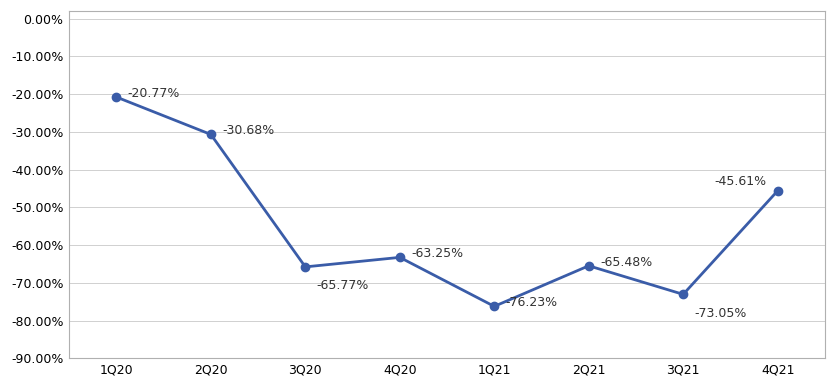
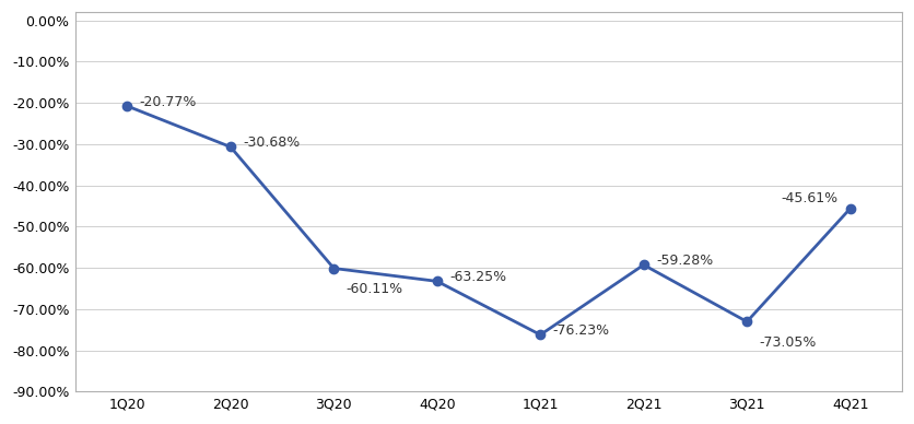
3Q20: -65.77% -> -60.11%
2Q21: -65.48% -> -59.28%
